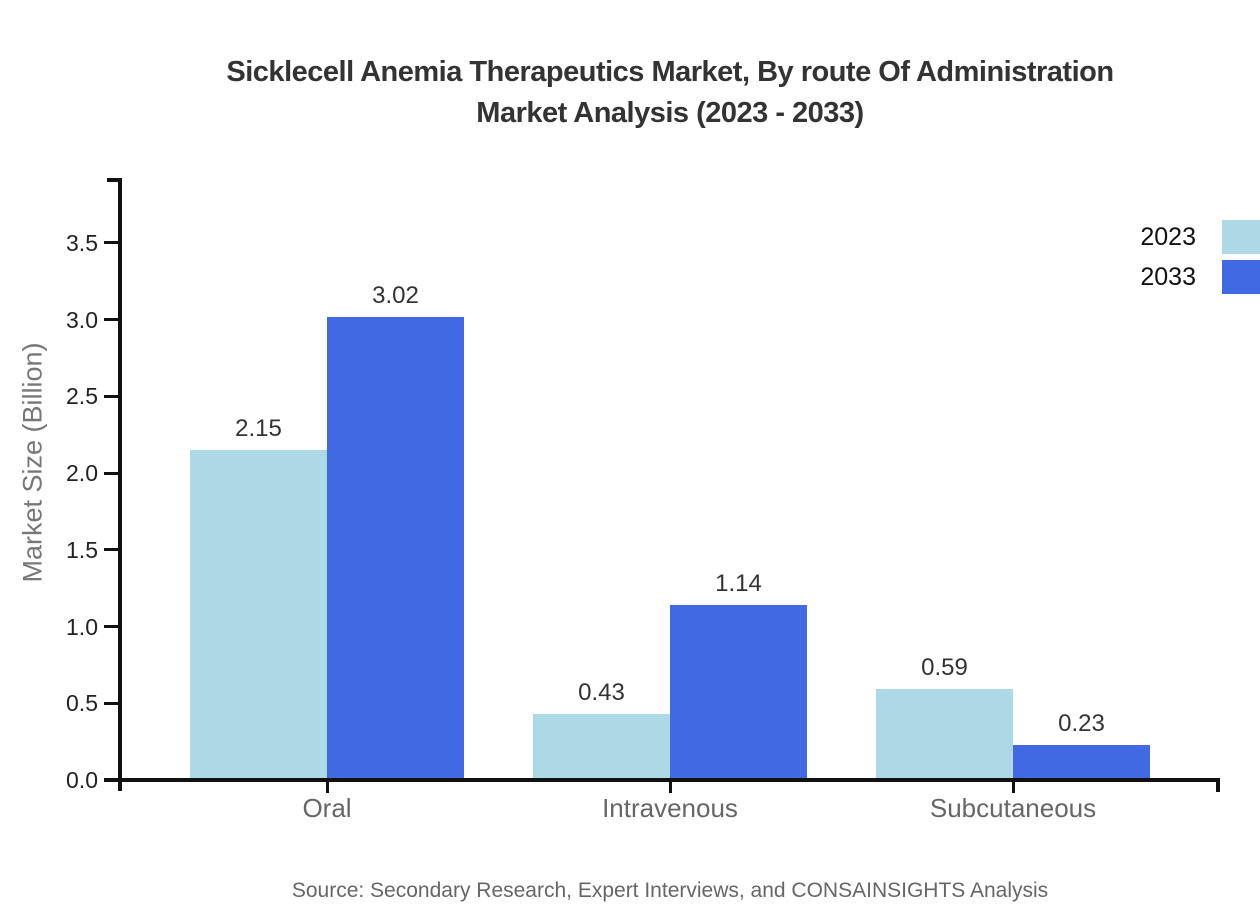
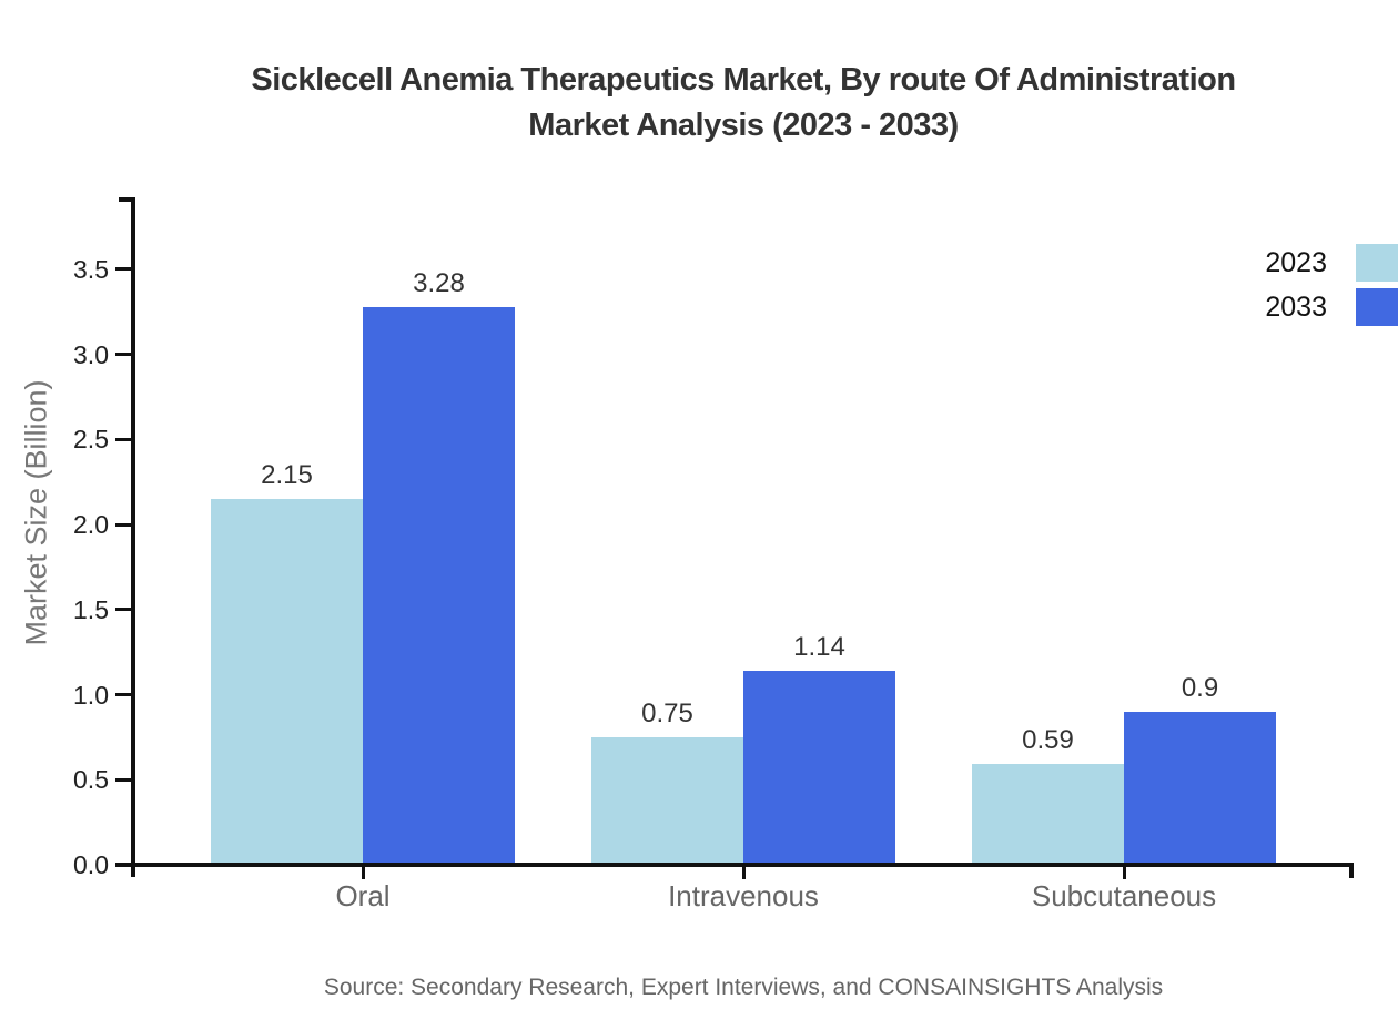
2033/Oral: 3.02 -> 3.28
2023/Intravenous: 0.43 -> 0.75
2033/Subcutaneous: 0.23 -> 0.9
